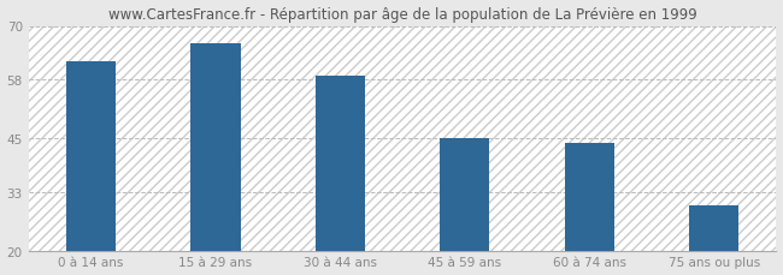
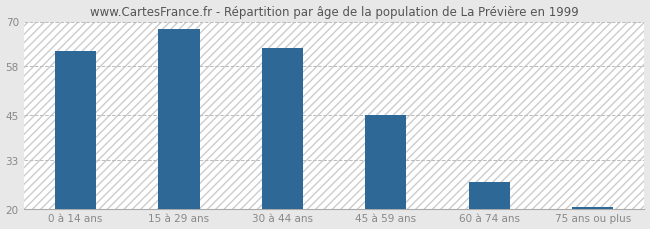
15 à 29 ans: 66.0 -> 68.0
30 à 44 ans: 59.0 -> 63.0
60 à 74 ans: 44.0 -> 27.0
75 ans ou plus: 30.0 -> 20.5
